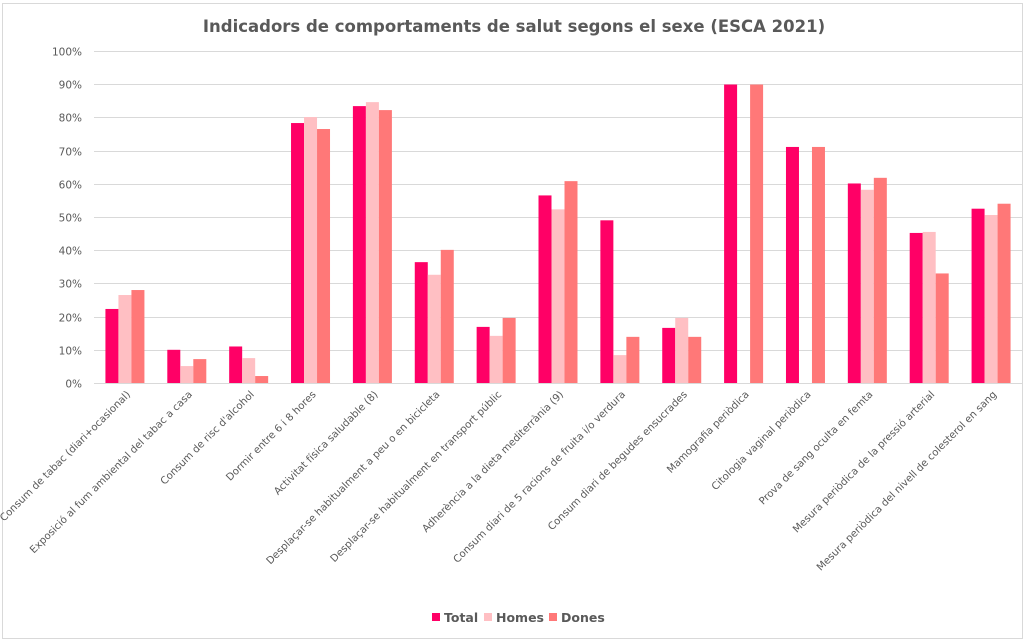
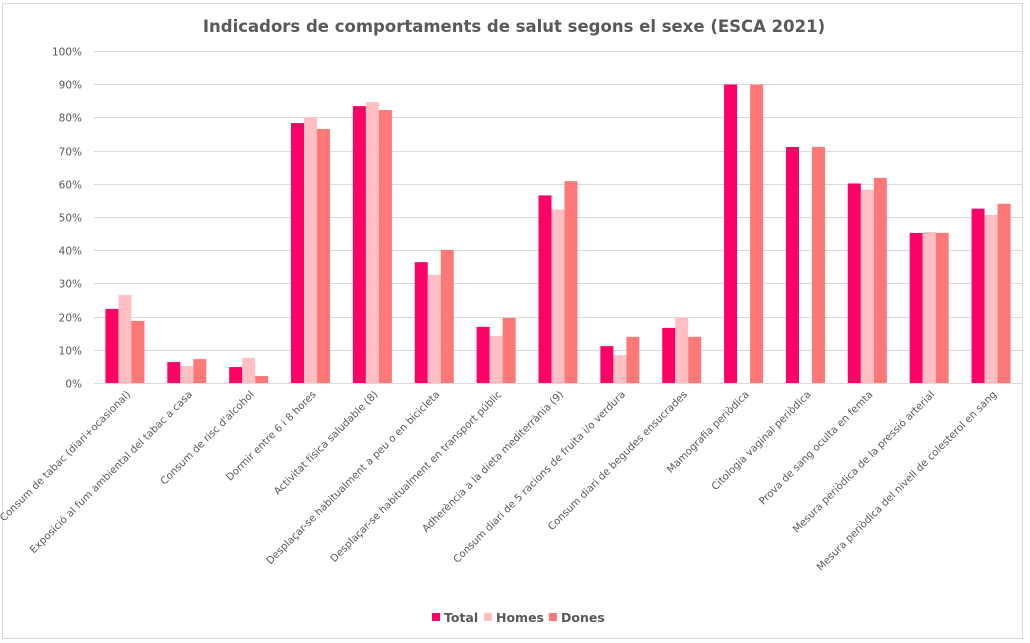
Dones/Consum de tabac (diari+ocasional): 28% -> 19%
Total/Exposició al fum ambiental del tabac a casa: 10% -> 6%
Total/Consum de risc d'alcohol: 11% -> 5%
Total/Consum diari de 5 racions de fruita i/o verdura: 49% -> 11%
Dones/Mesura periòdica de la pressió arterial: 33% -> 45%
